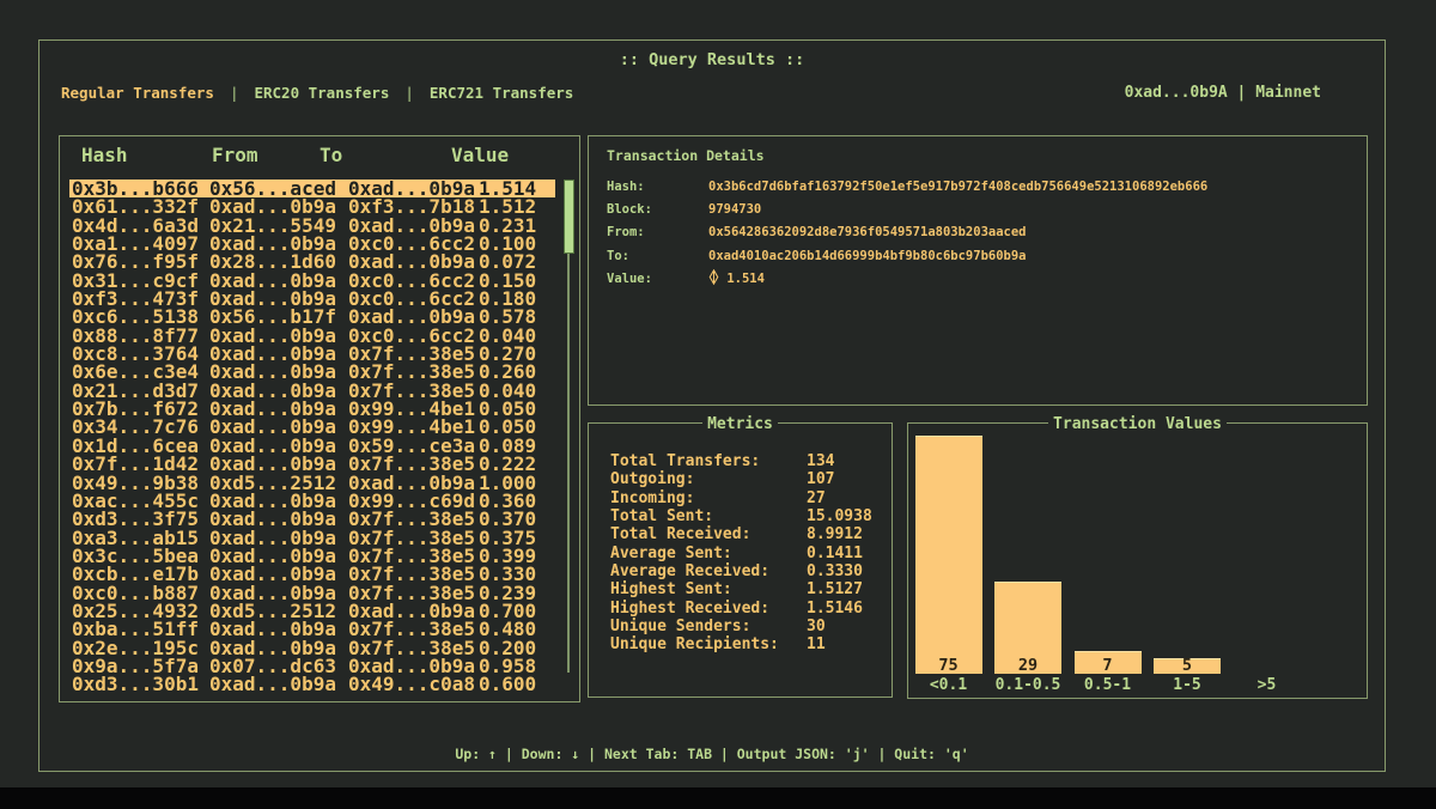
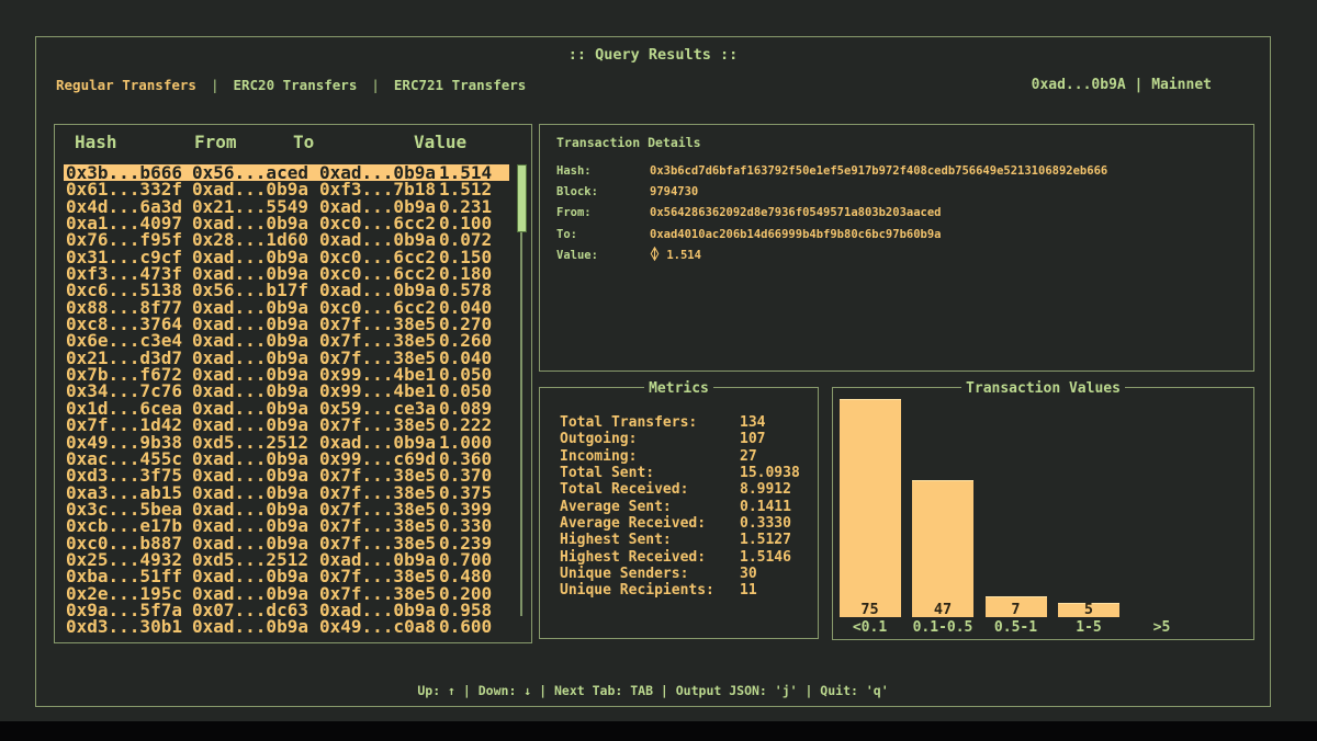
0.1-0.5: 29 -> 47
